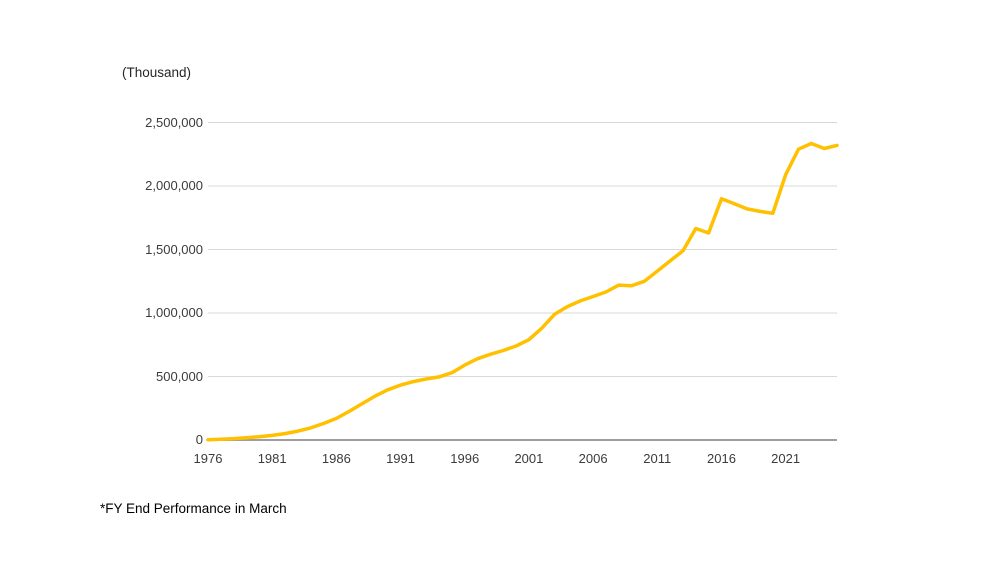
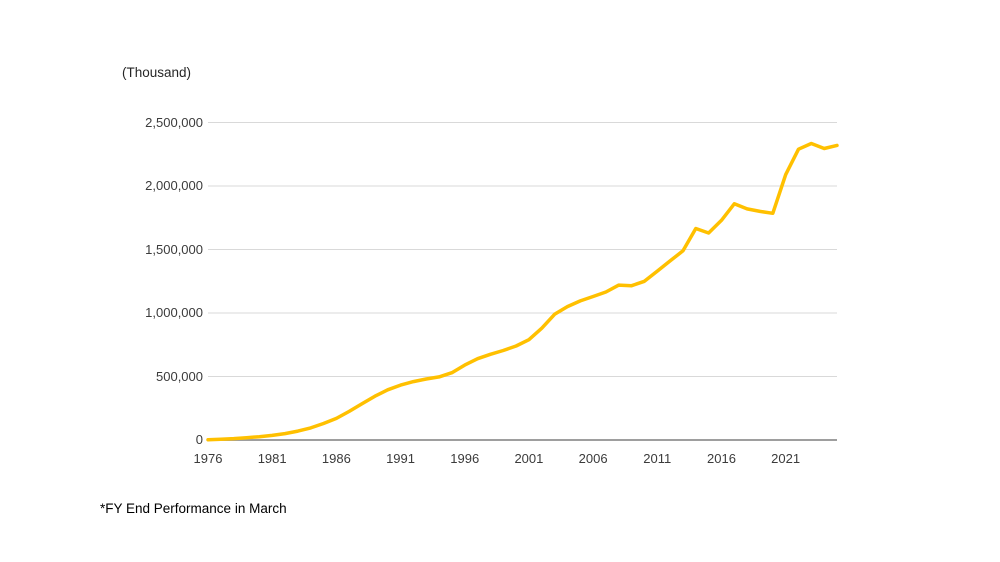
2016: 1900000 -> 1730000
